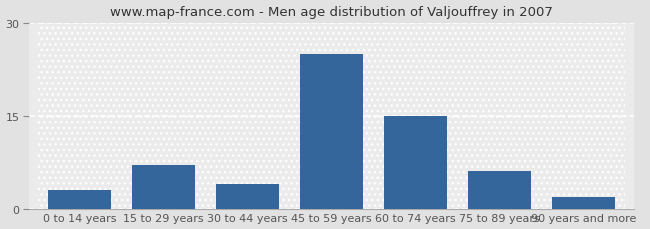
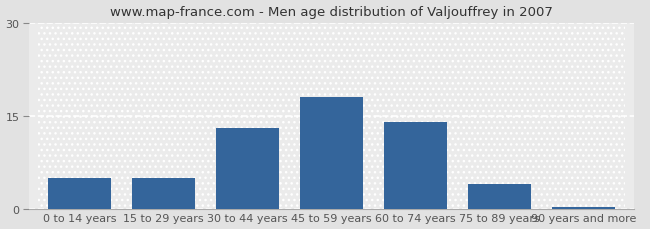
0 to 14 years: 3.0 -> 5.0
15 to 29 years: 7.0 -> 5.0
30 to 44 years: 4.0 -> 13.0
45 to 59 years: 25.0 -> 18.0
60 to 74 years: 15.0 -> 14.0
75 to 89 years: 6.0 -> 4.0
90 years and more: 1.8 -> 0.3
